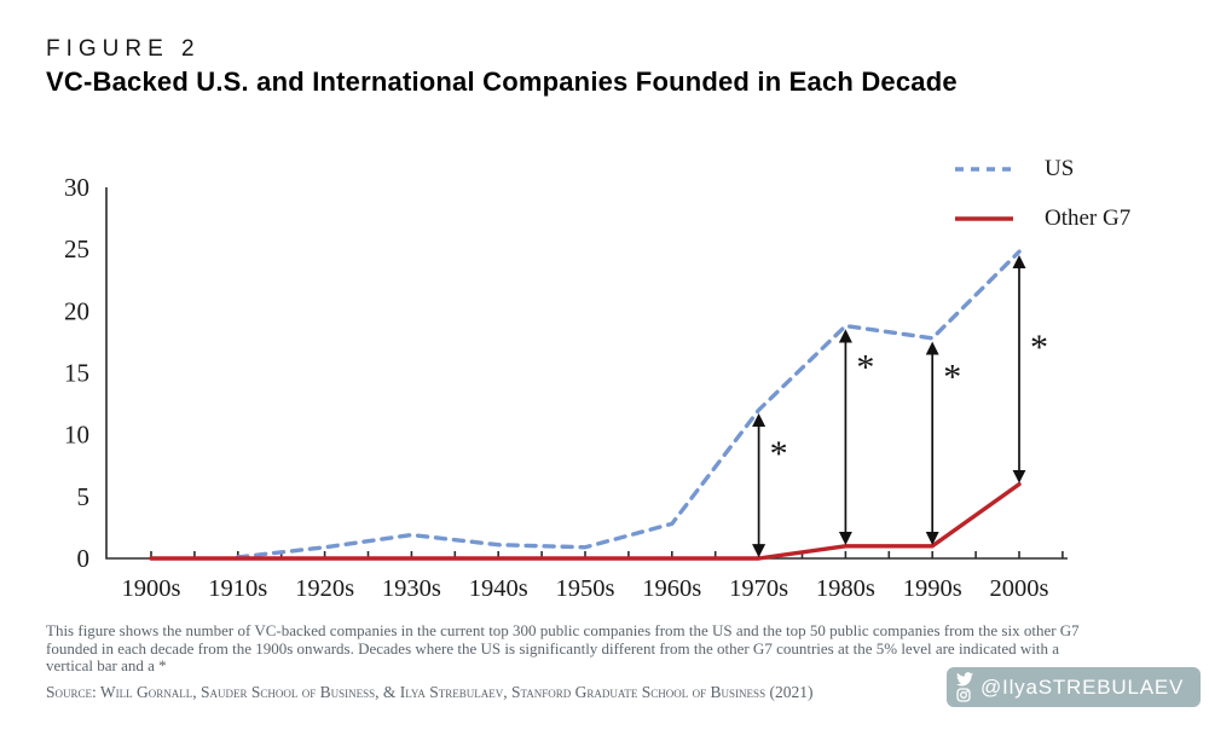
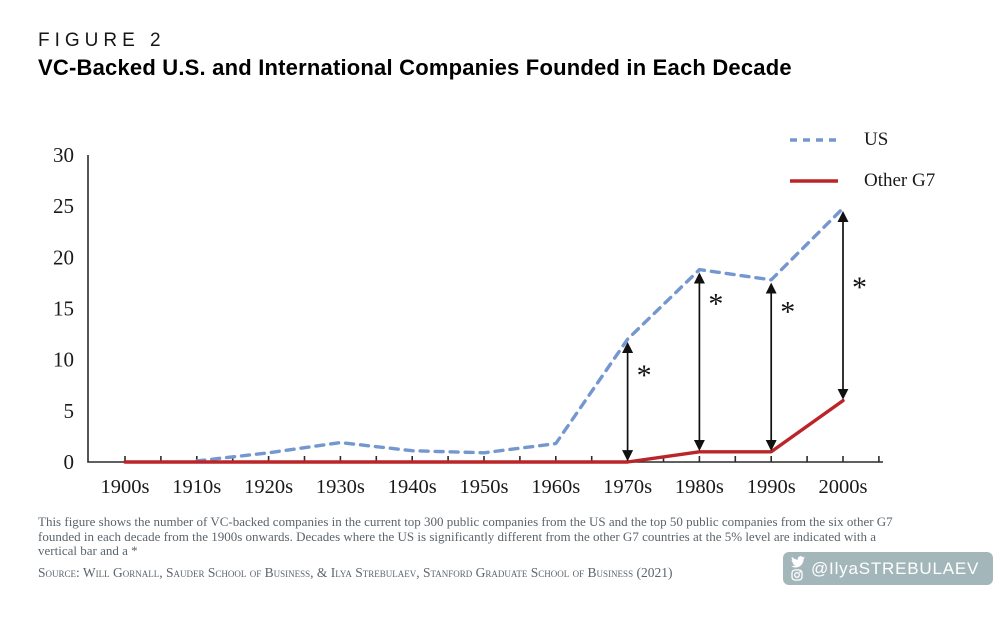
US/1960s: 2.8 -> 1.8
